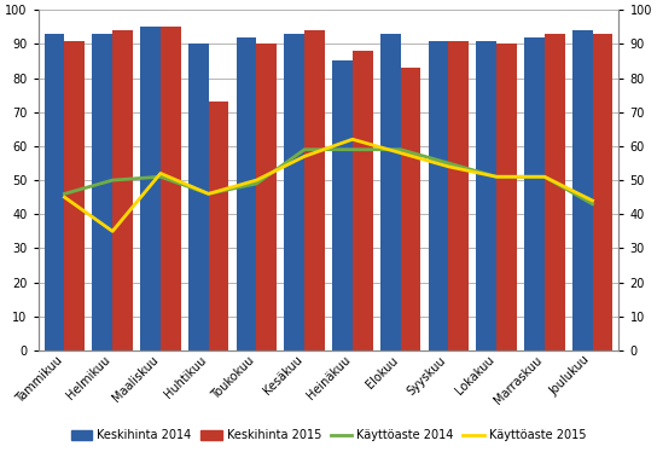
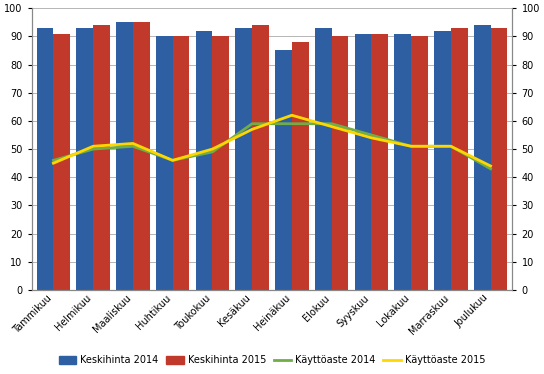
Käyttöaste 2015/Helmikuu: 35 -> 51
Keskihinta 2015/Huhtikuu: 73 -> 90
Keskihinta 2015/Elokuu: 83 -> 90
